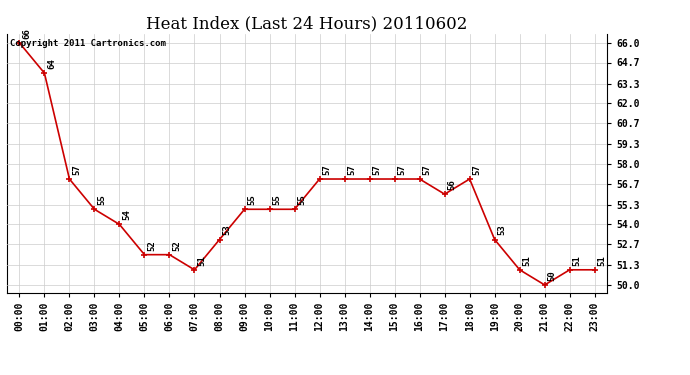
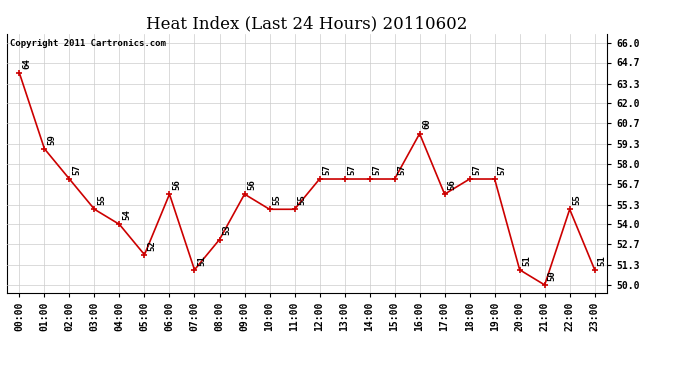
00:00: 66 -> 64
01:00: 64 -> 59
06:00: 52 -> 56
09:00: 55 -> 56
16:00: 57 -> 60
19:00: 53 -> 57
22:00: 51 -> 55
